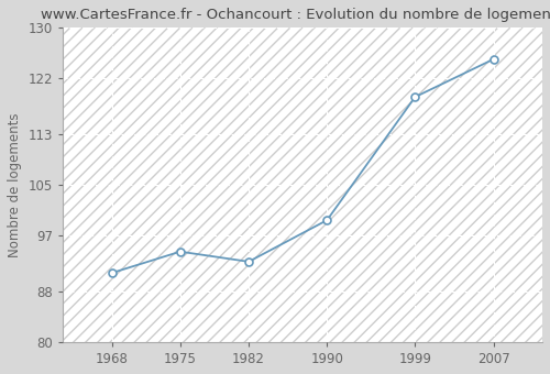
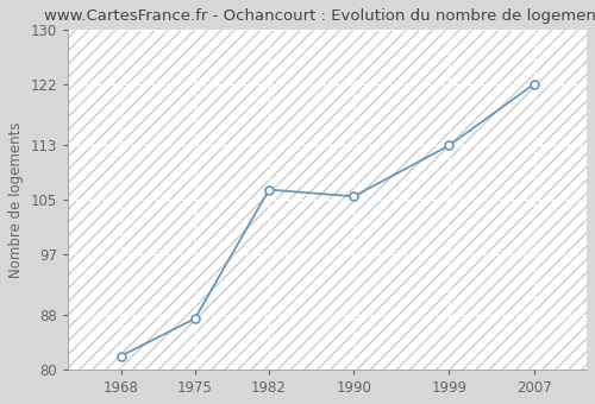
1968: 91.0 -> 82.0
1975: 94.4 -> 87.5
1982: 92.8 -> 106.5
1990: 99.4 -> 105.5
1999: 119.0 -> 113.0
2007: 125.0 -> 122.0
